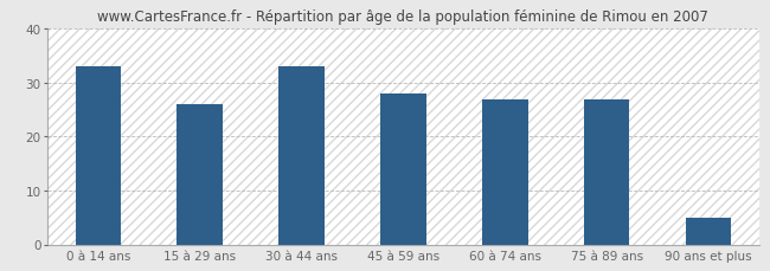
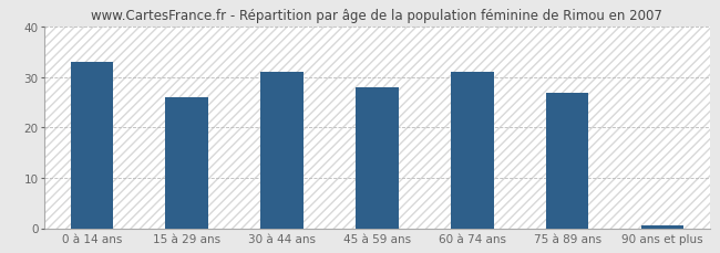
30 à 44 ans: 33.0 -> 31.0
60 à 74 ans: 27.0 -> 31.0
90 ans et plus: 5.0 -> 0.5
